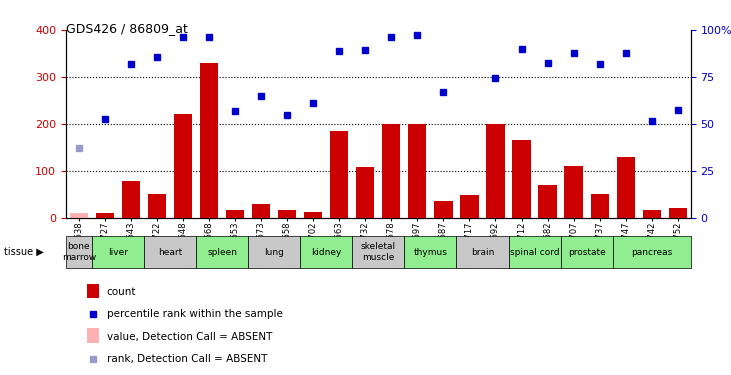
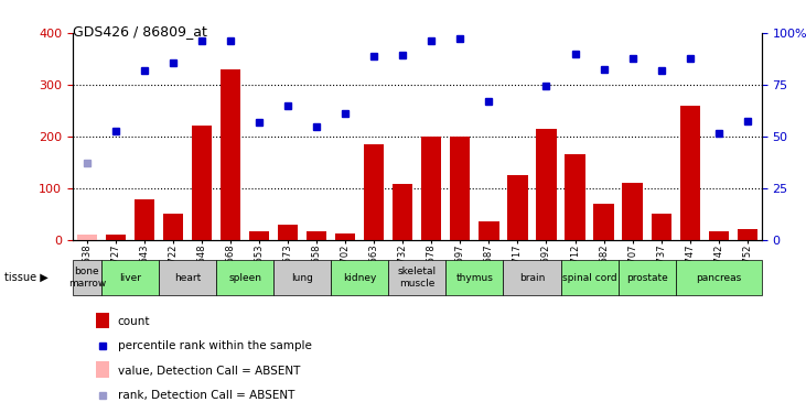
GSM12717: 48 -> 125
GSM12692: 200 -> 215
GSM12747: 130 -> 260
